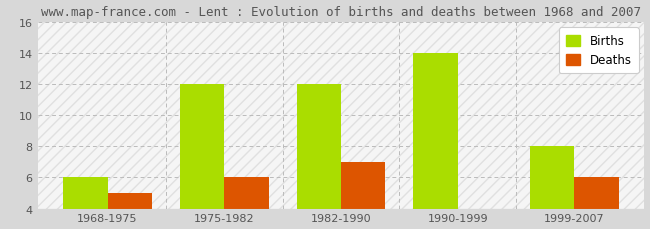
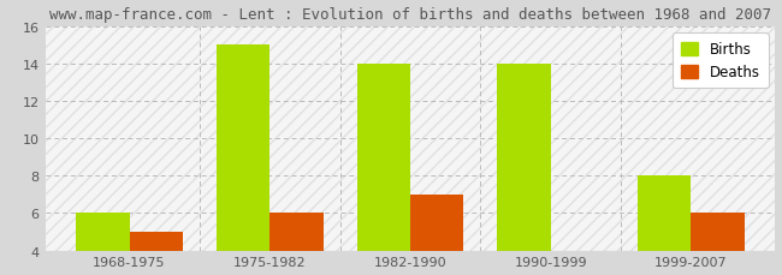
Births/1975-1982: 12 -> 15
Births/1982-1990: 12 -> 14
